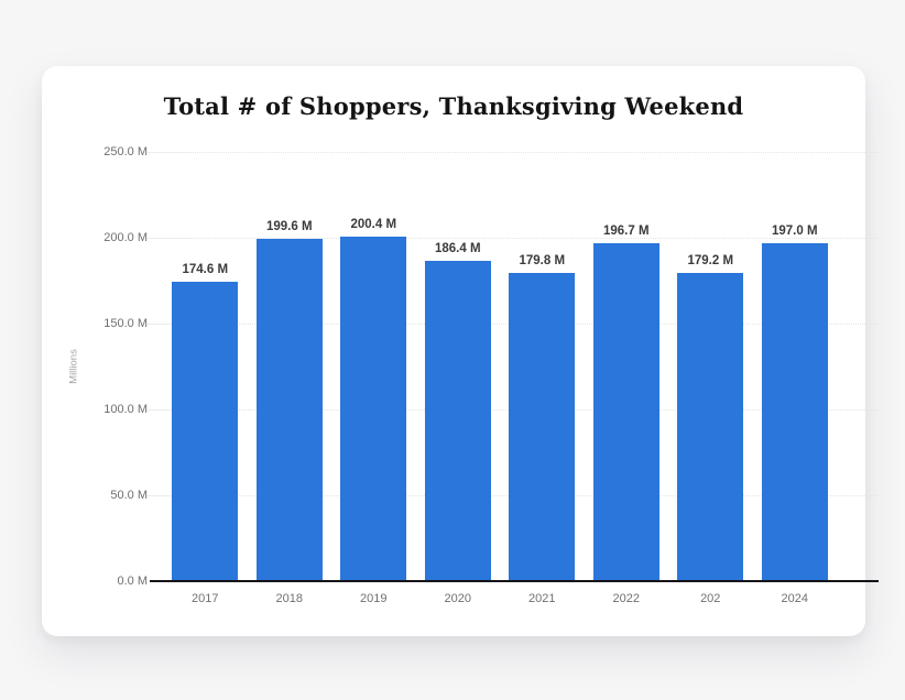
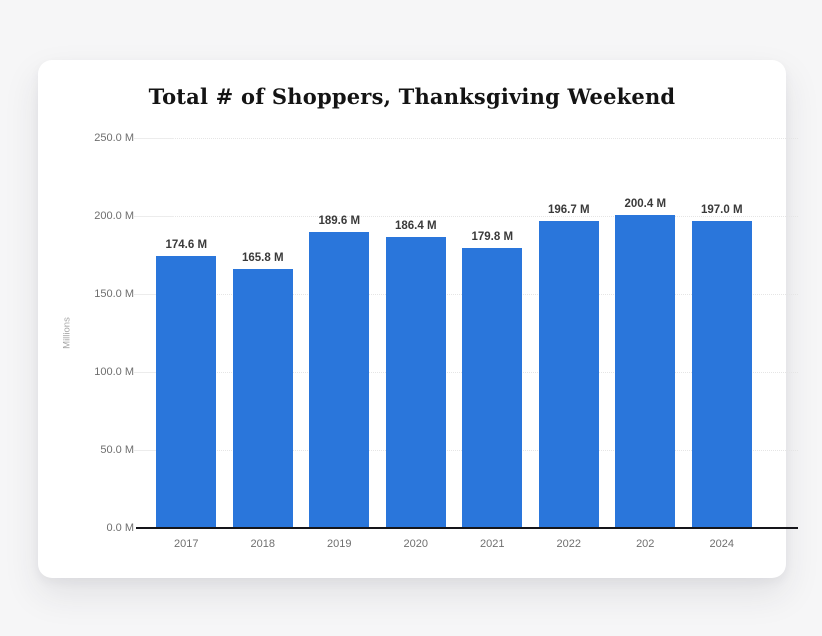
2018: 199.6 -> 165.8
2019: 200.4 -> 189.6
202: 179.2 -> 200.4
